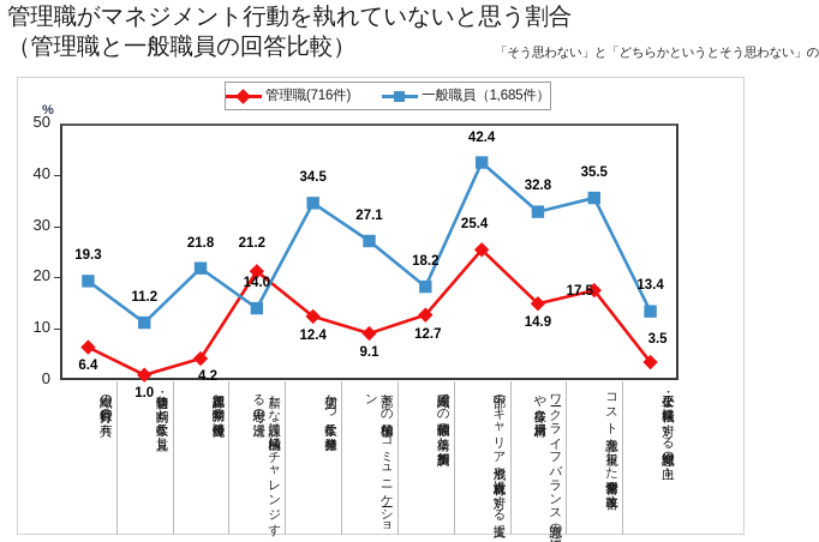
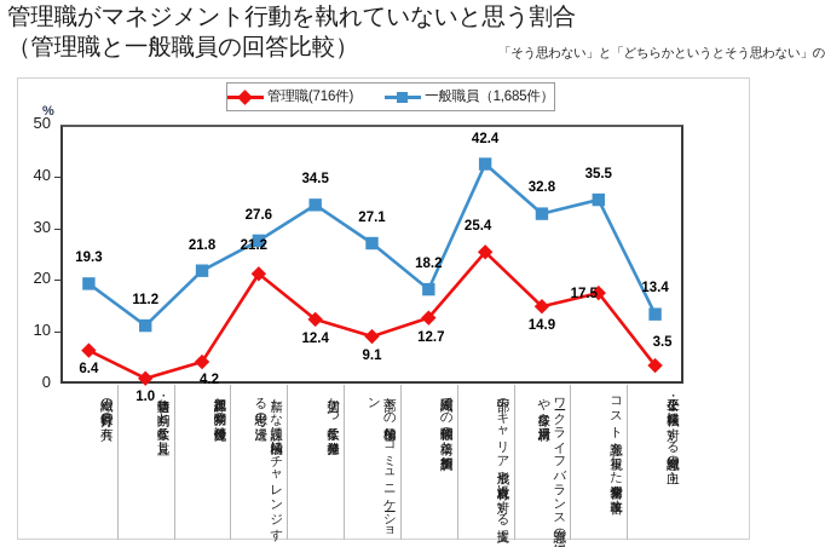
一般職員（1,685件）/新たな課題に積極的にチャレンジする思考の浸透: 14.0 -> 27.6
